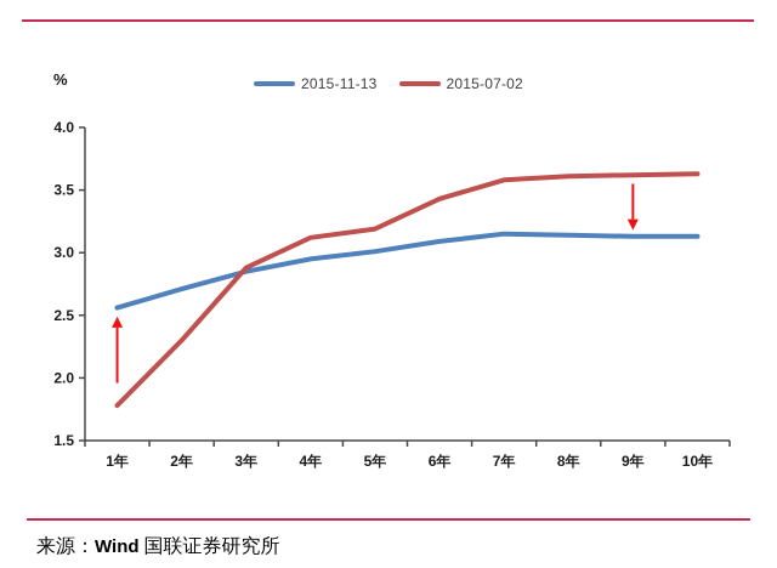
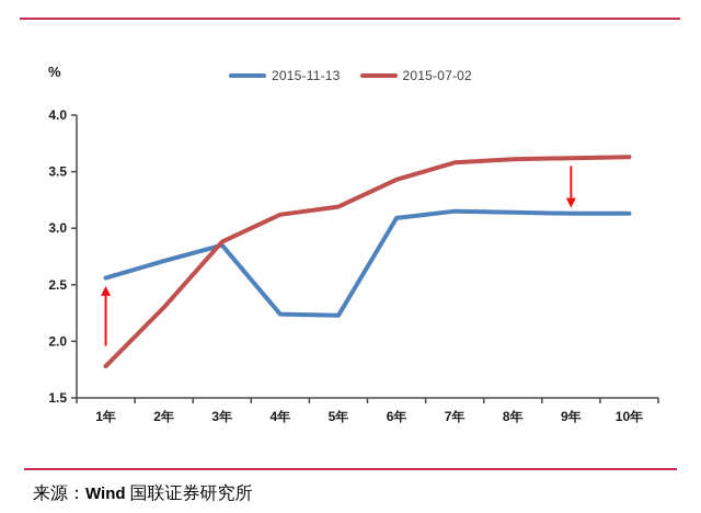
2015-11-13/4年: 2.95 -> 2.24
2015-11-13/5年: 3.01 -> 2.23
